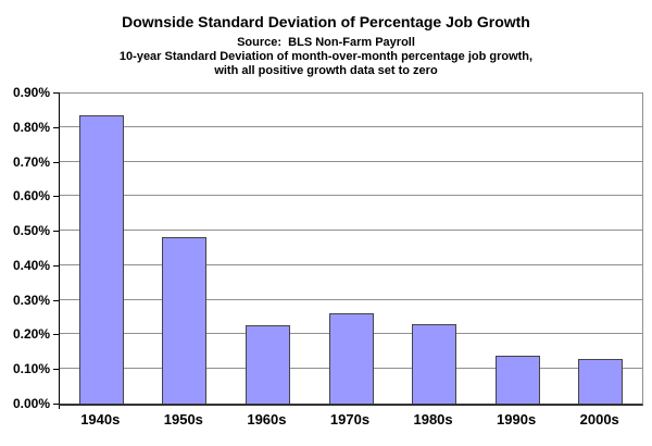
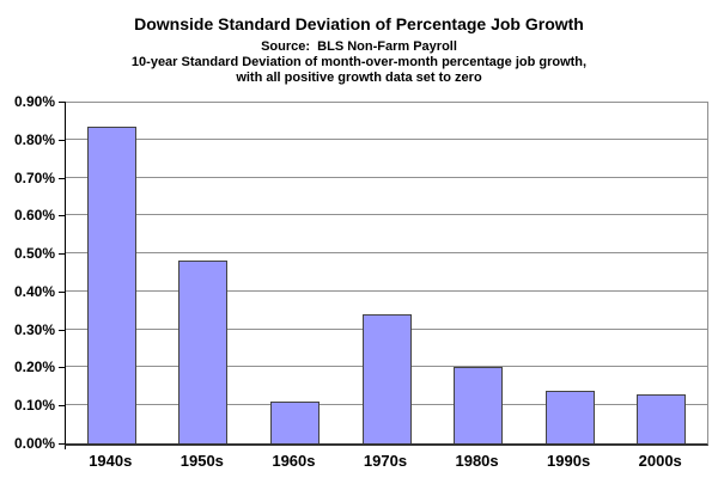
1960s: 0.23% -> 0.11%
1970s: 0.26% -> 0.34%
1980s: 0.23% -> 0.20%
